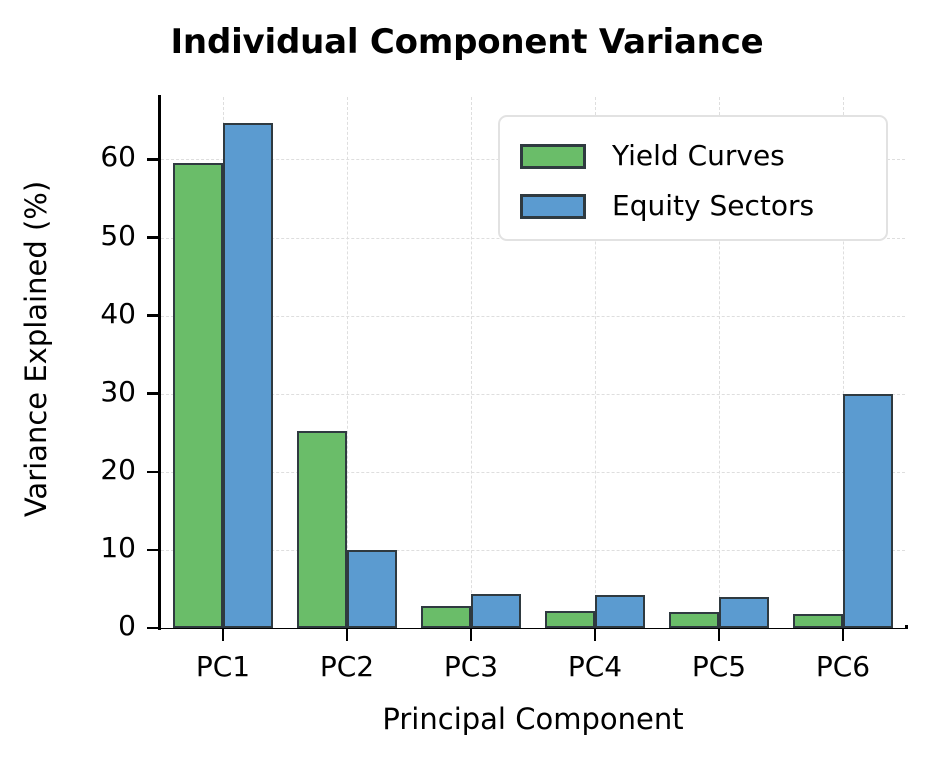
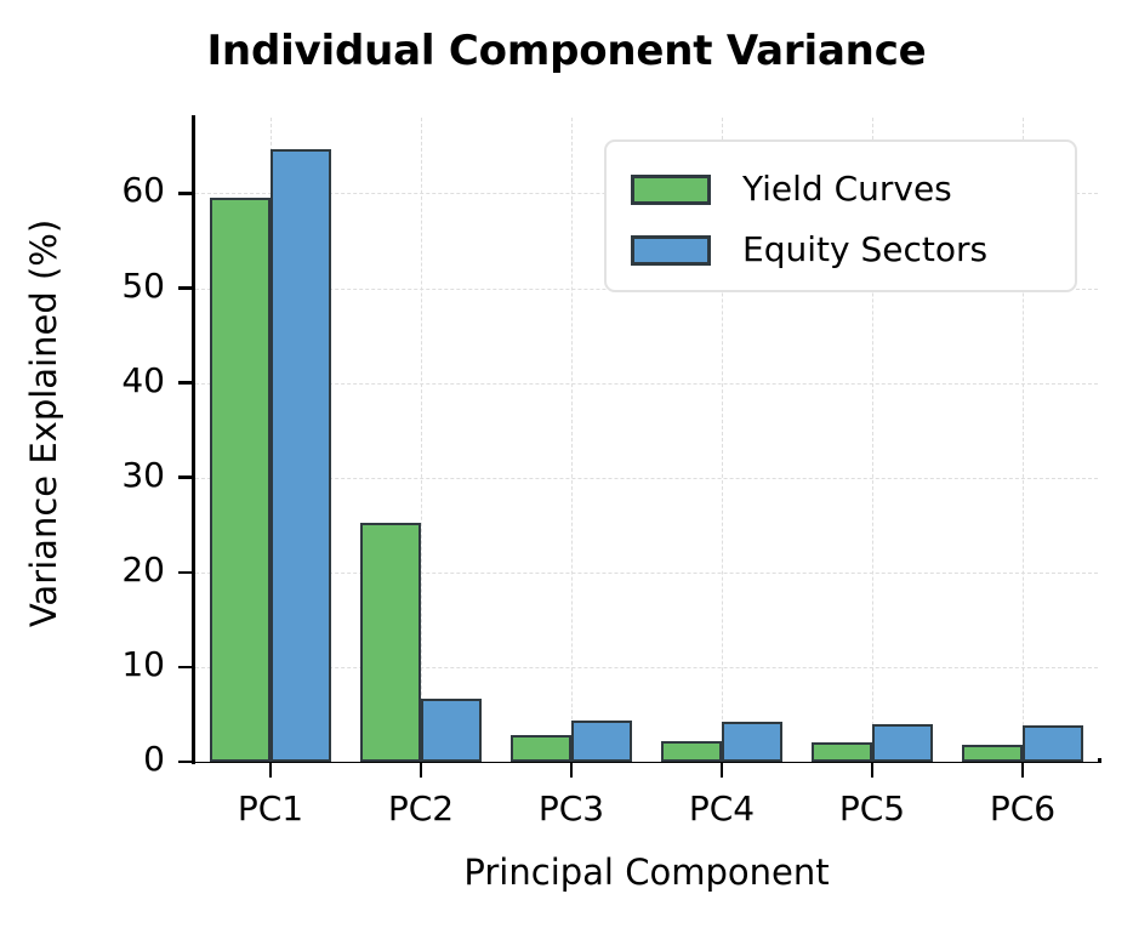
Equity Sectors/PC2: 10 -> 7
Equity Sectors/PC6: 30 -> 4
